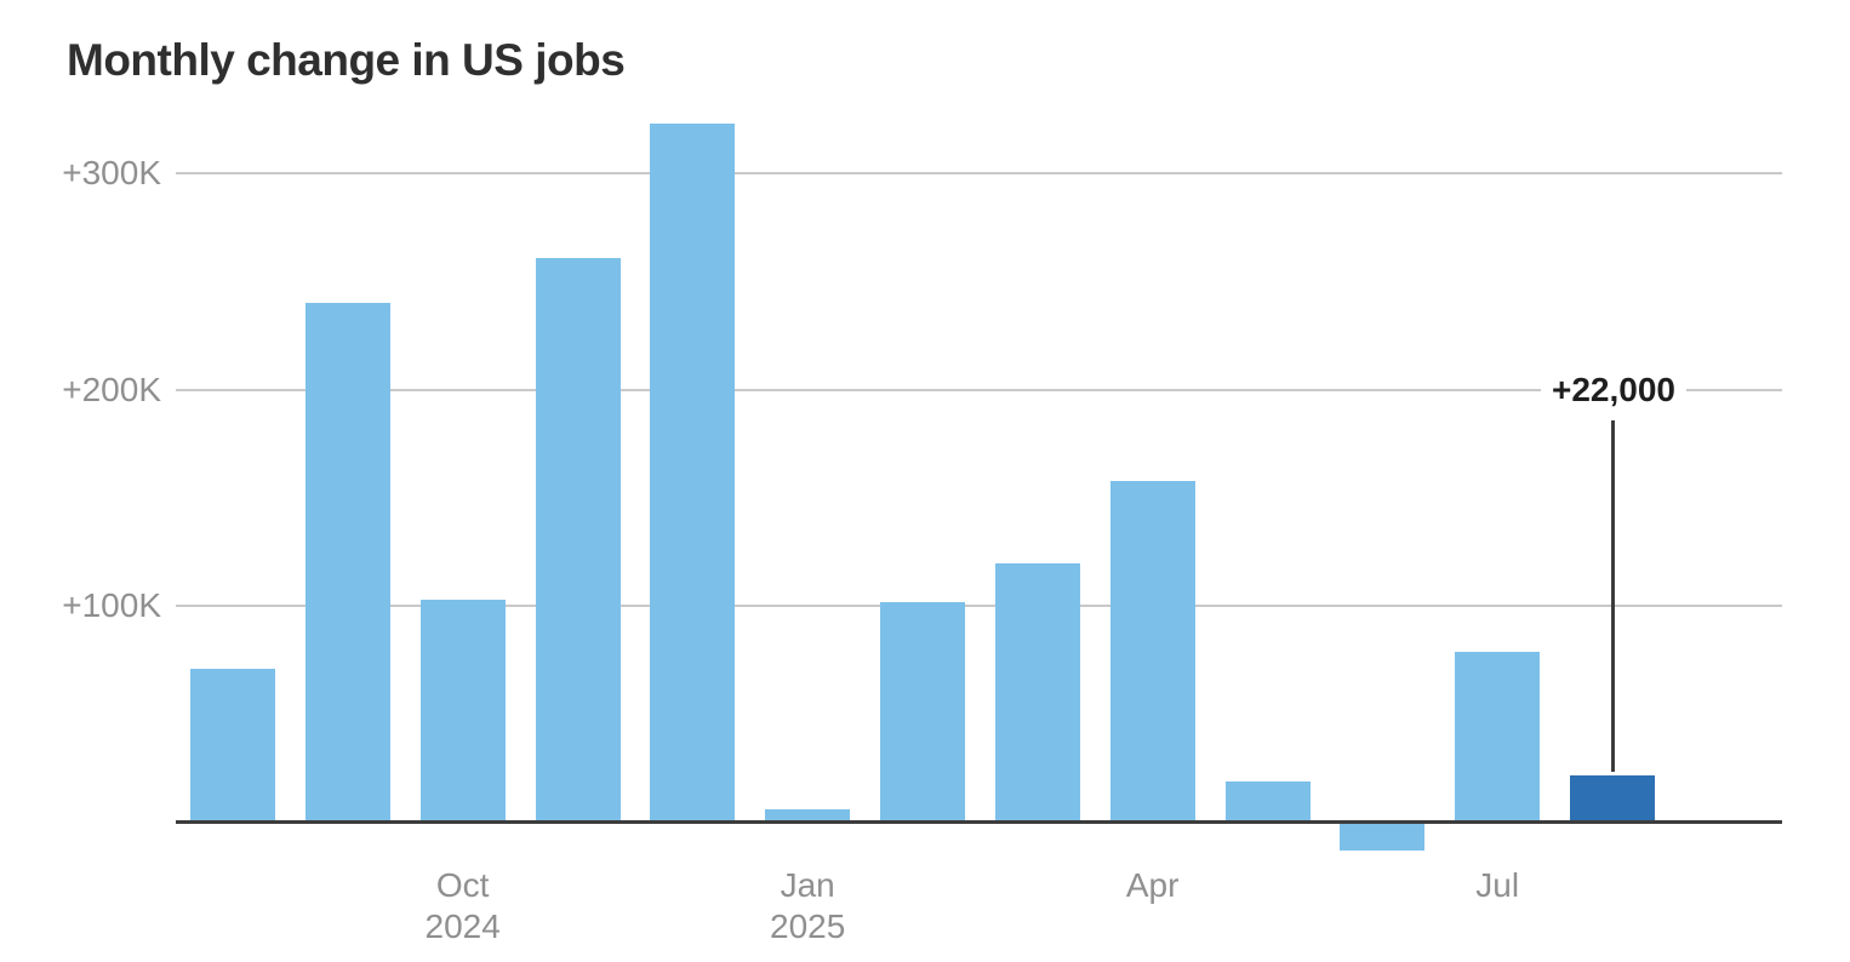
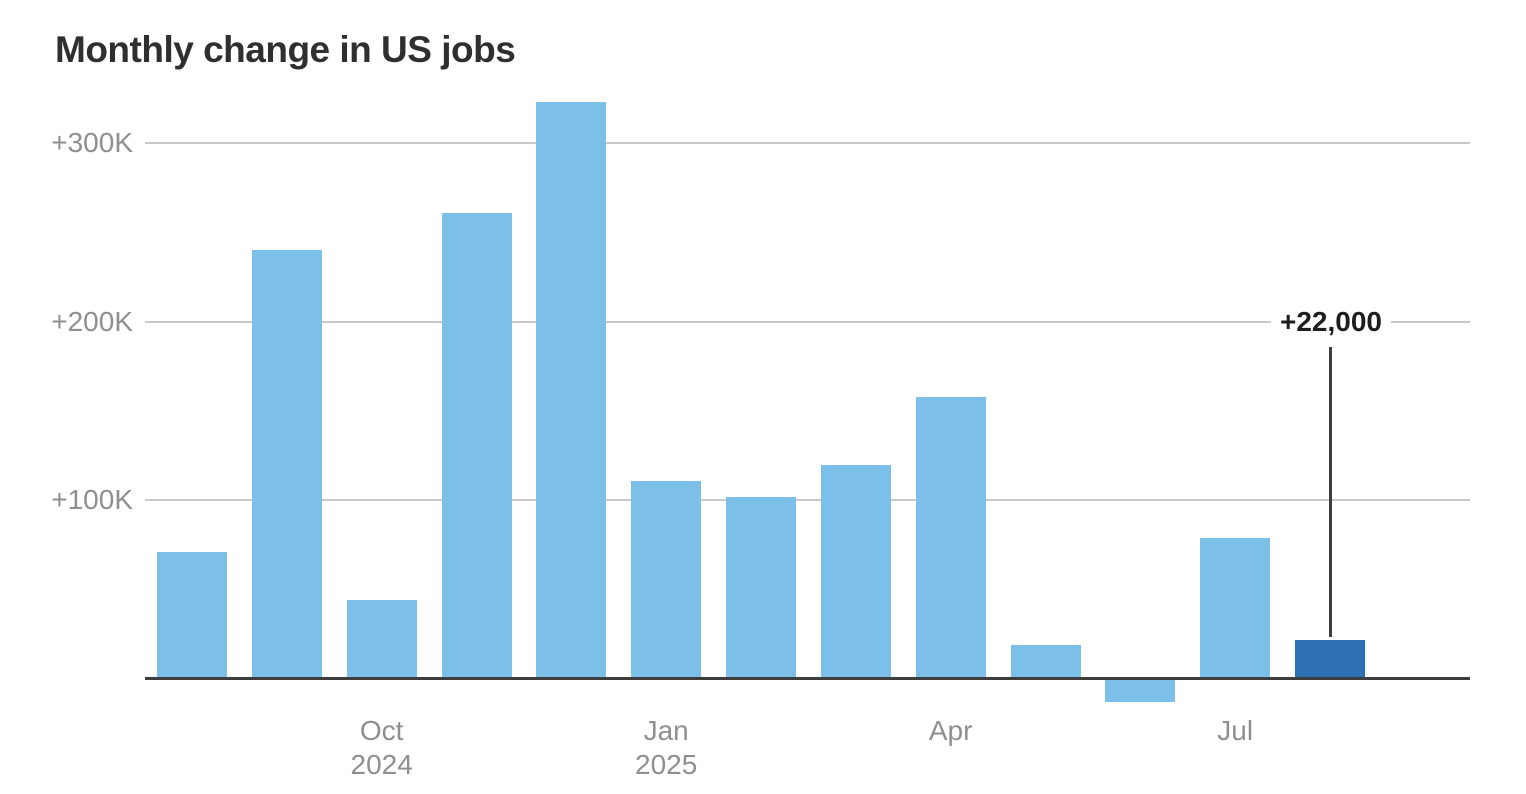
Oct 2024: 103K -> 44K
Jan 2025: 6K -> 111K
